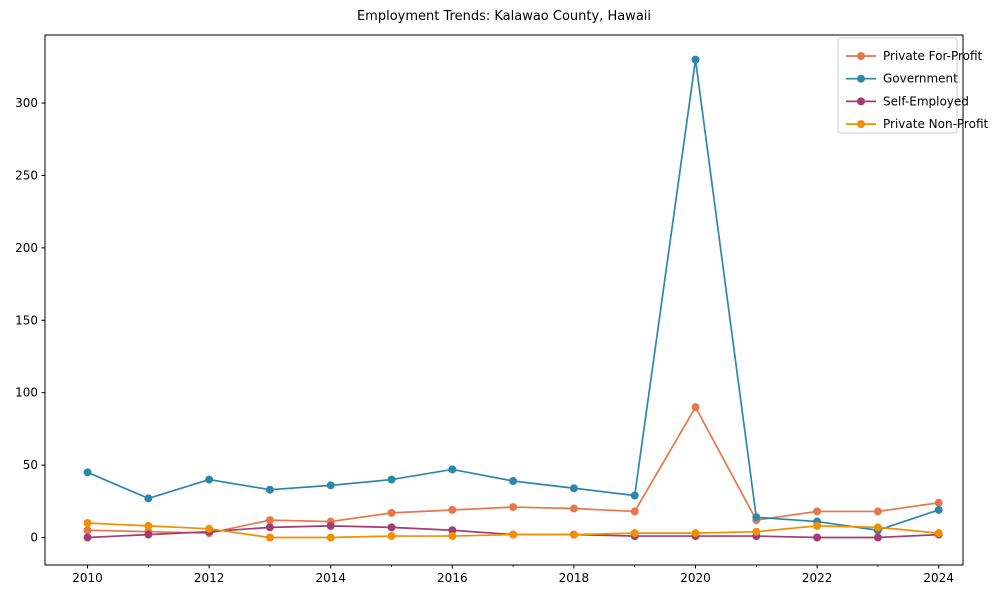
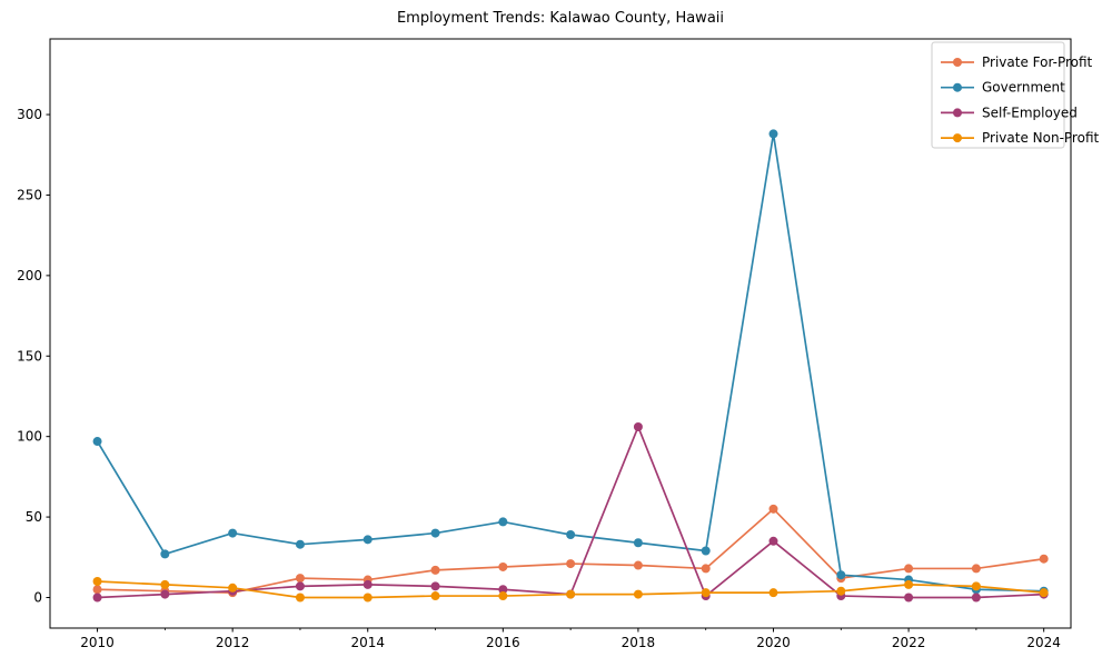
Government/2010: 45 -> 97
Self-Employed/2018: 2 -> 106
Private For-Profit/2020: 90 -> 55
Government/2020: 330 -> 288
Self-Employed/2020: 1 -> 35
Government/2024: 19 -> 4
